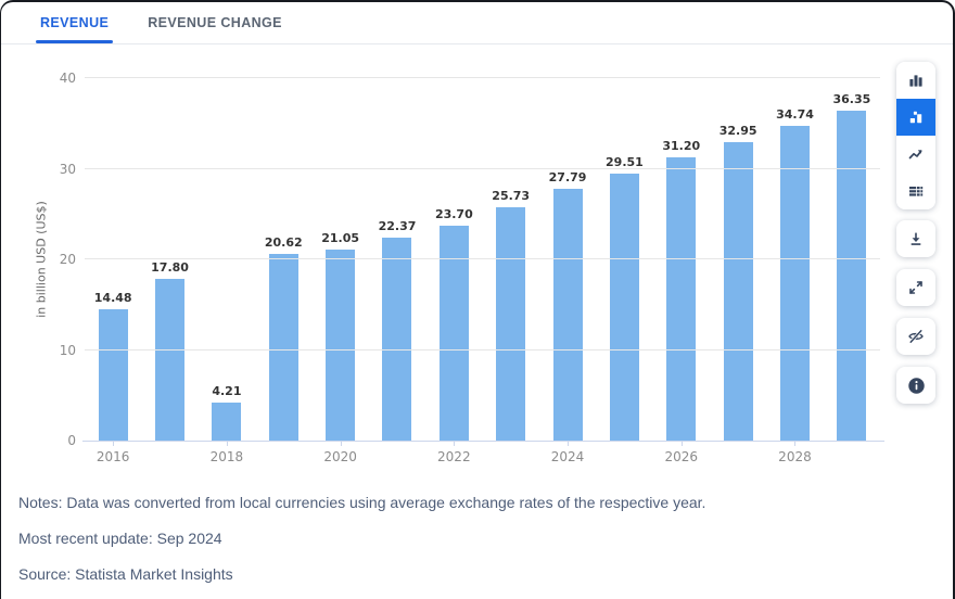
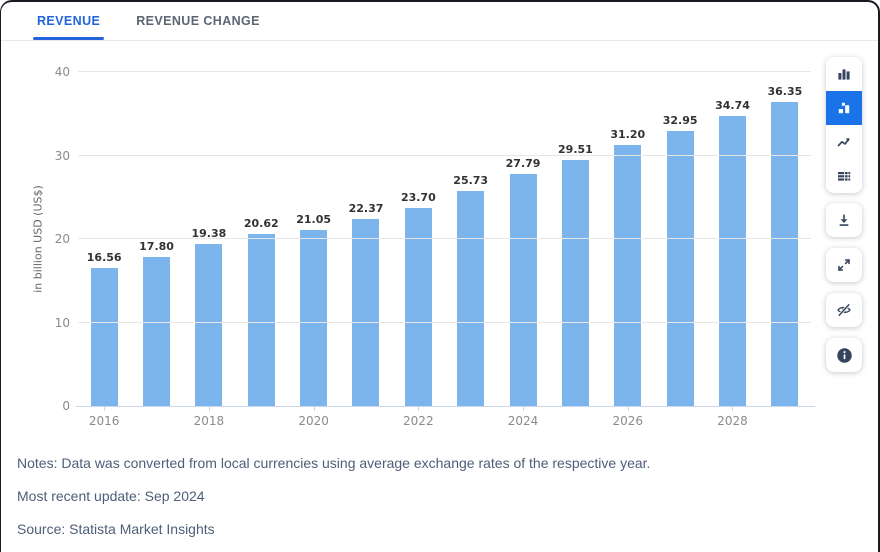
2016: 14.48 -> 16.56
2018: 4.21 -> 19.38
